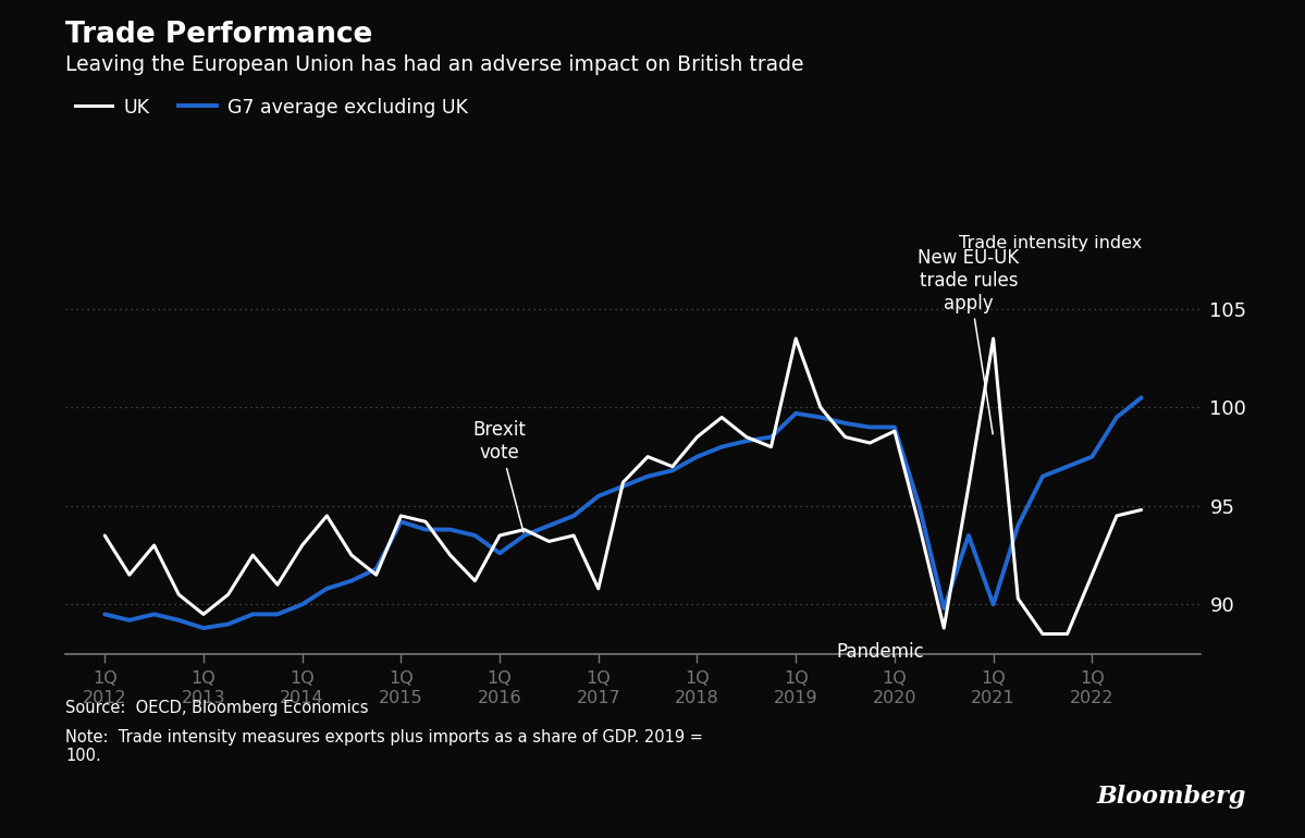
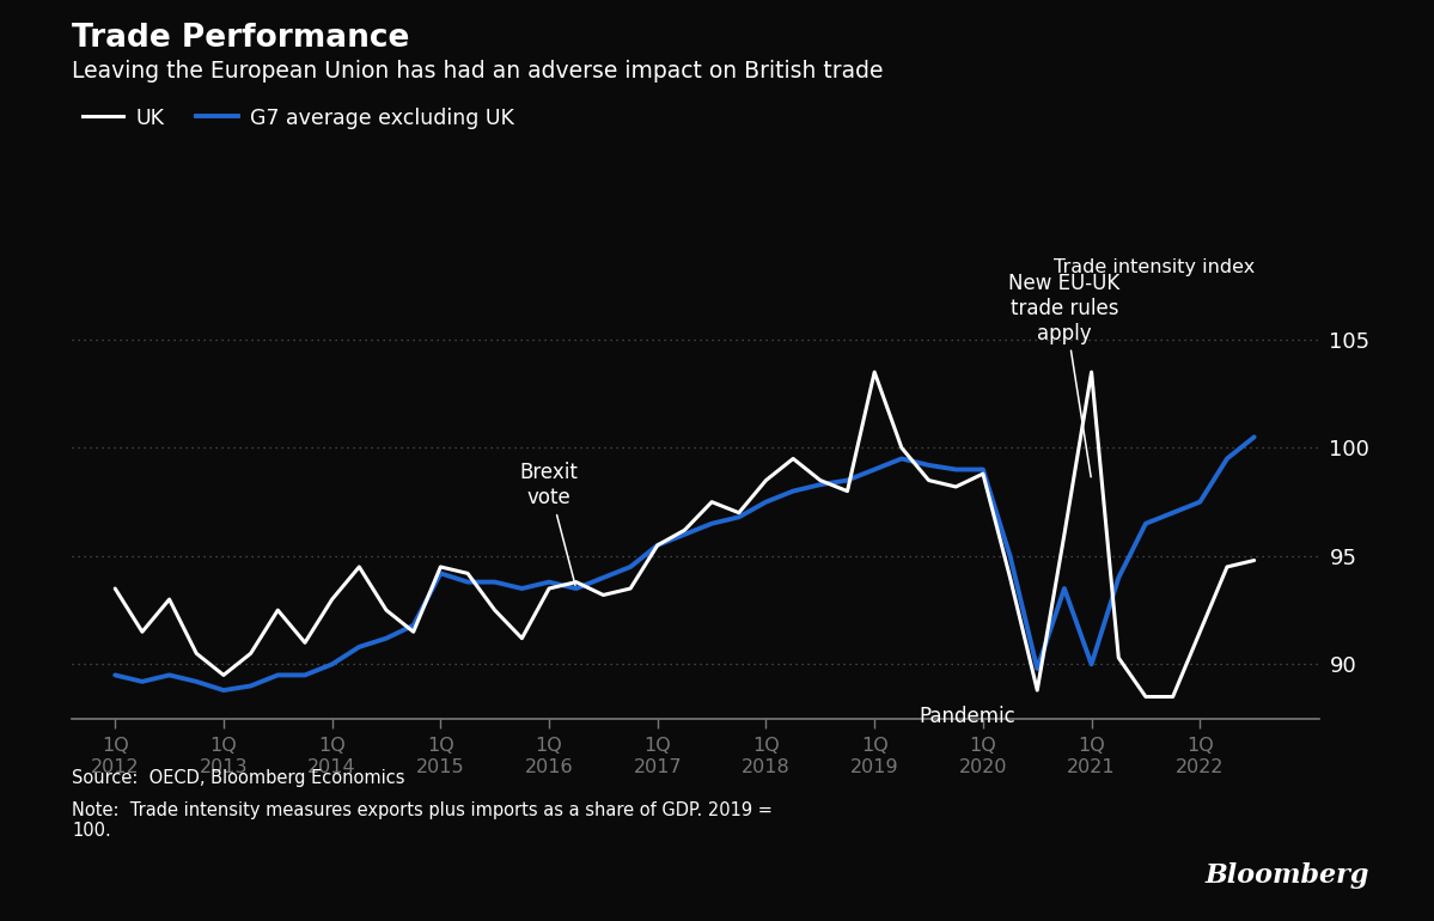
G7 average excluding UK/1Q 2016: 92.6 -> 93.8
UK/1Q 2017: 90.8 -> 95.5
G7 average excluding UK/1Q 2019: 99.7 -> 99.0
